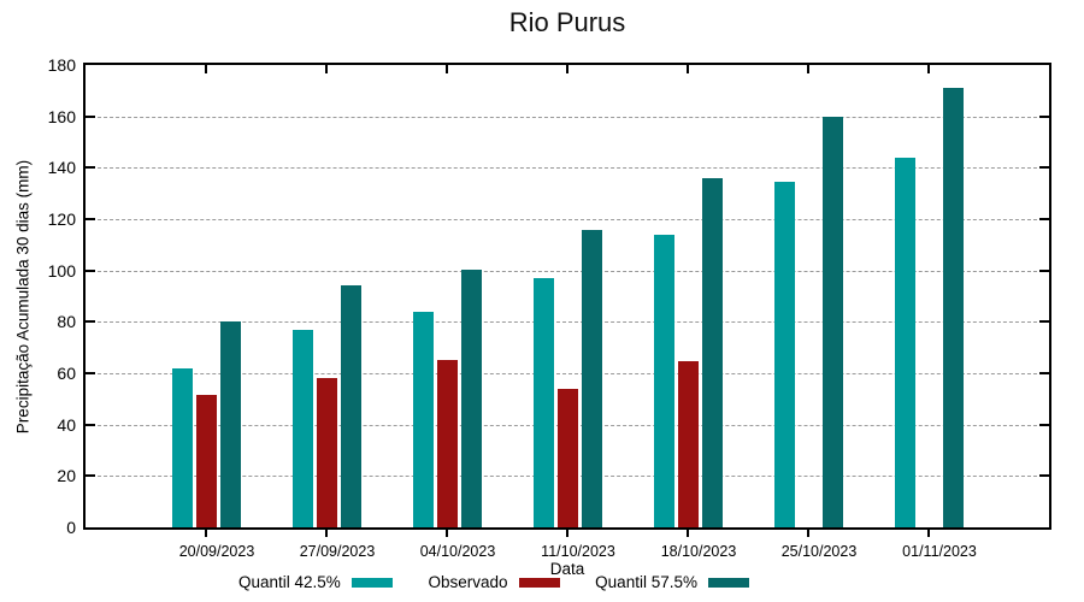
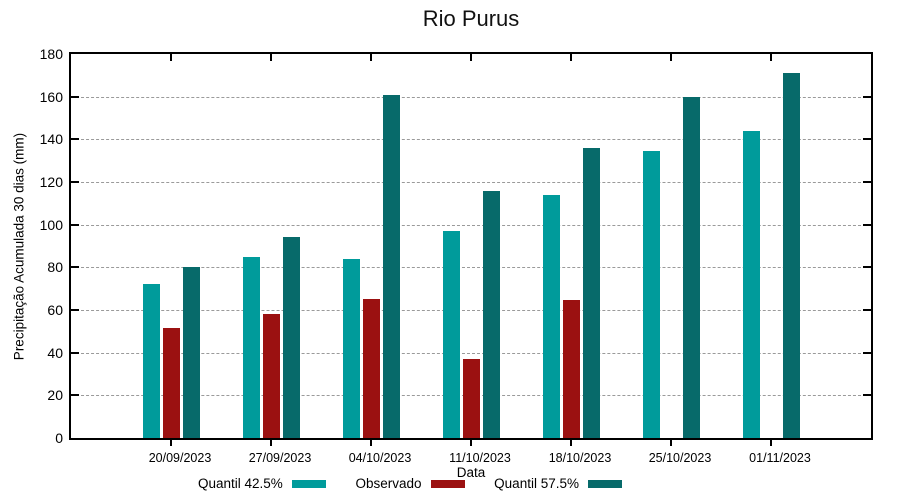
Quantil 42.5%/20/09/2023: 62 -> 72
Quantil 42.5%/27/09/2023: 77 -> 85
Quantil 57.5%/04/10/2023: 100 -> 161
Observado/11/10/2023: 54 -> 37
